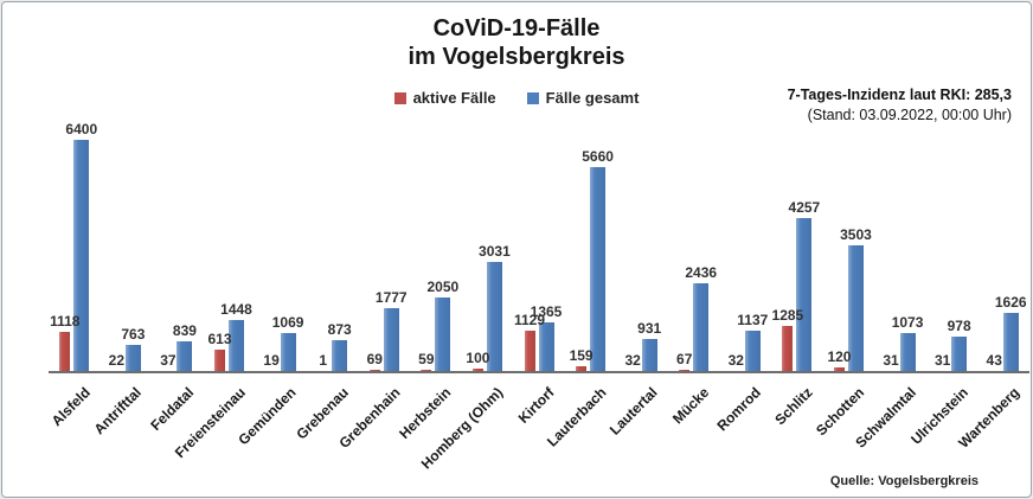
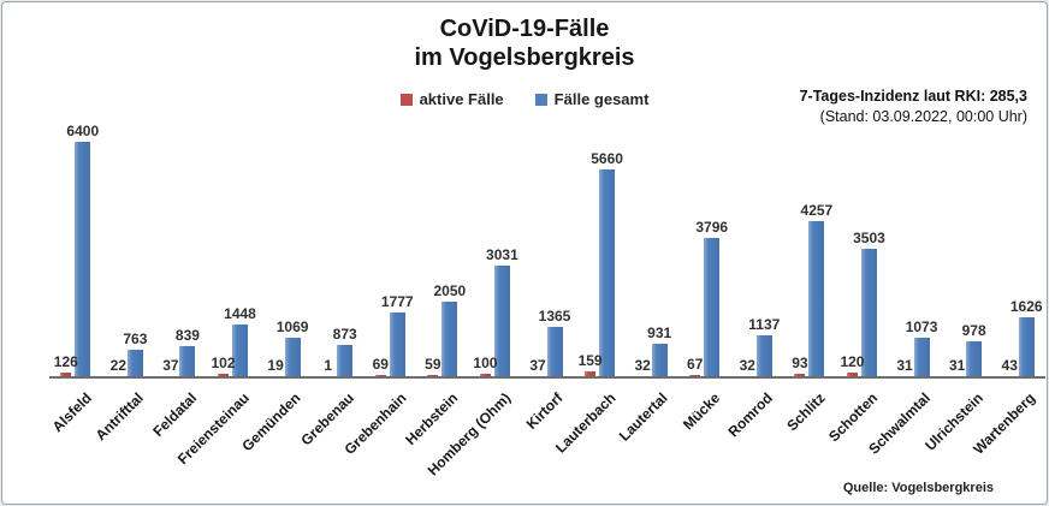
aktive Fälle/Alsfeld: 1118 -> 126
aktive Fälle/Freiensteinau: 613 -> 102
aktive Fälle/Kirtorf: 1129 -> 37
Fälle gesamt/Mücke: 2436 -> 3796
aktive Fälle/Schlitz: 1285 -> 93
